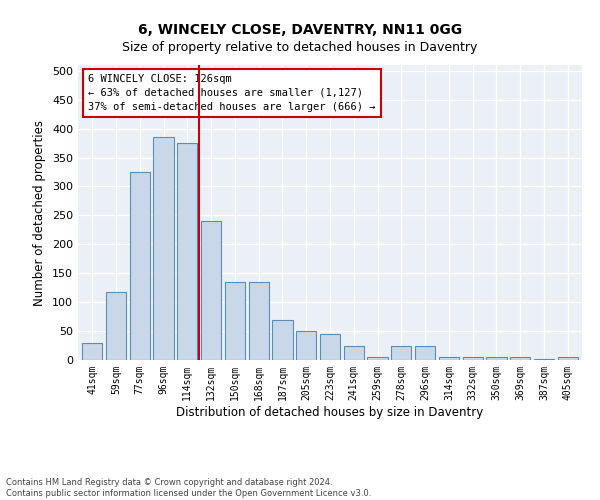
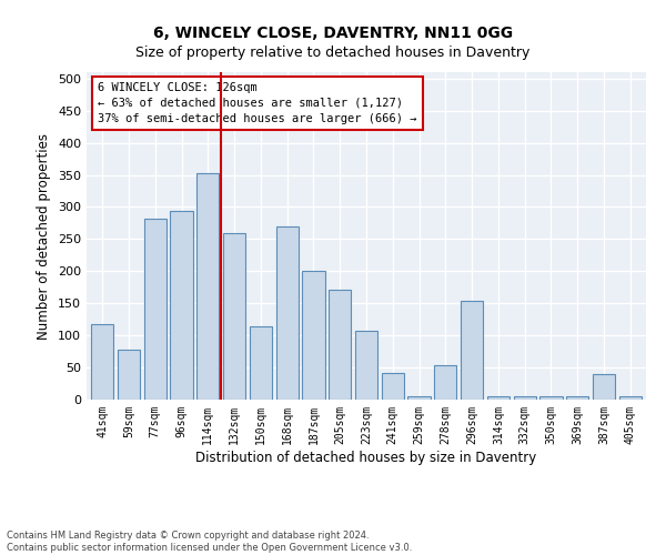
41sqm: 30 -> 118
59sqm: 118 -> 78
77sqm: 325 -> 282
96sqm: 385 -> 294
114sqm: 375 -> 352
132sqm: 240 -> 260
150sqm: 135 -> 114
168sqm: 135 -> 270
187sqm: 70 -> 200
205sqm: 50 -> 172
223sqm: 45 -> 108
241sqm: 25 -> 42
278sqm: 25 -> 54
296sqm: 25 -> 154
387sqm: 2 -> 40
